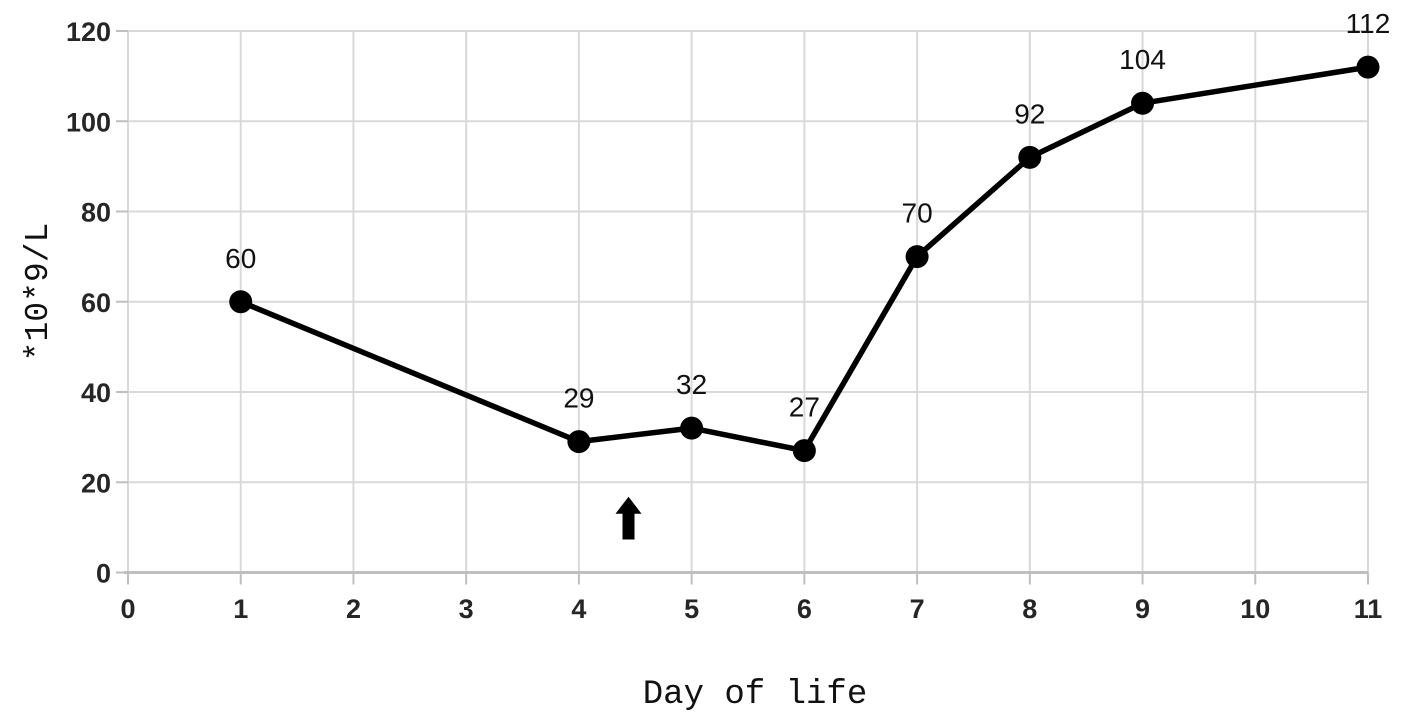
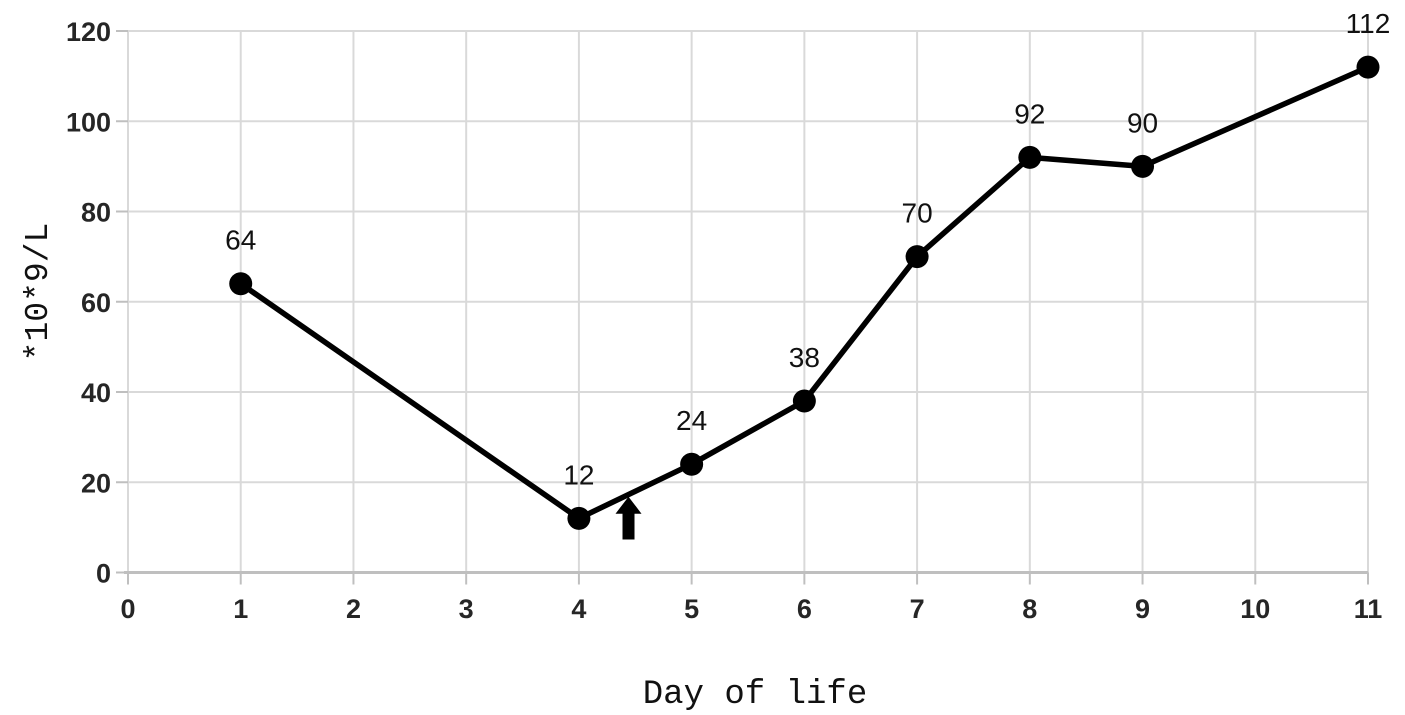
1: 60 -> 64
4: 29 -> 12
5: 32 -> 24
6: 27 -> 38
9: 104 -> 90
